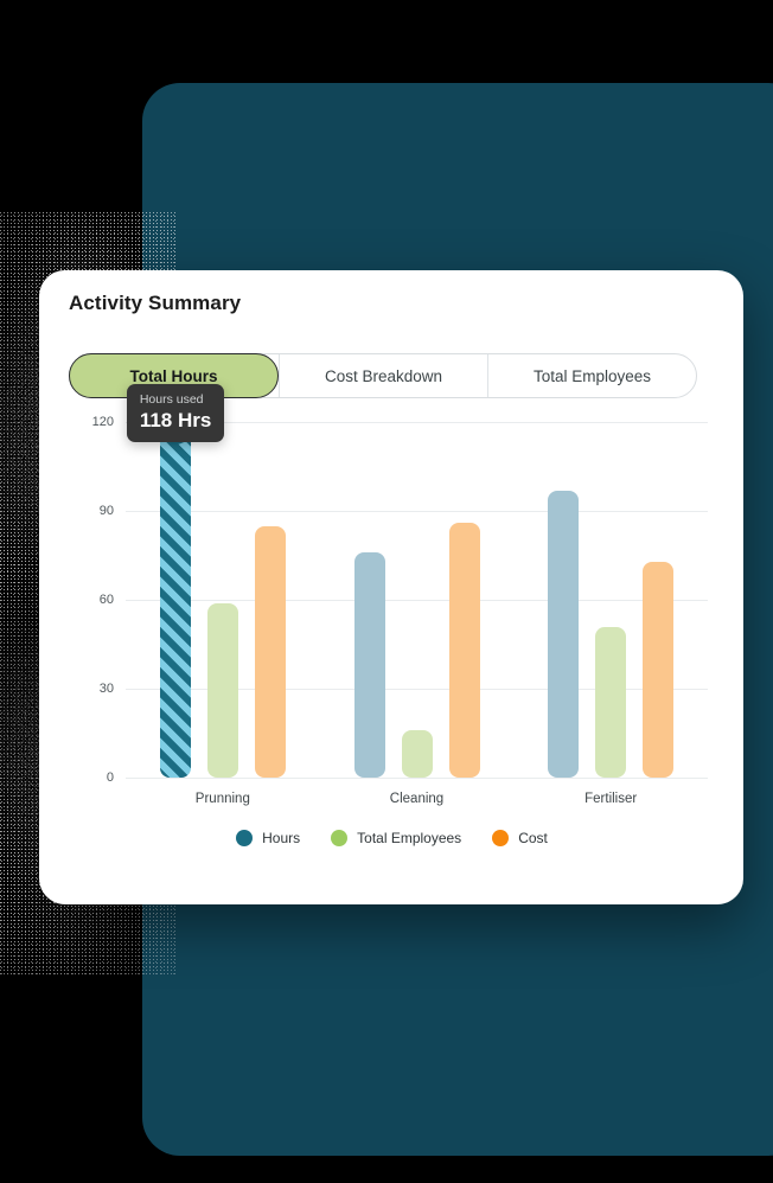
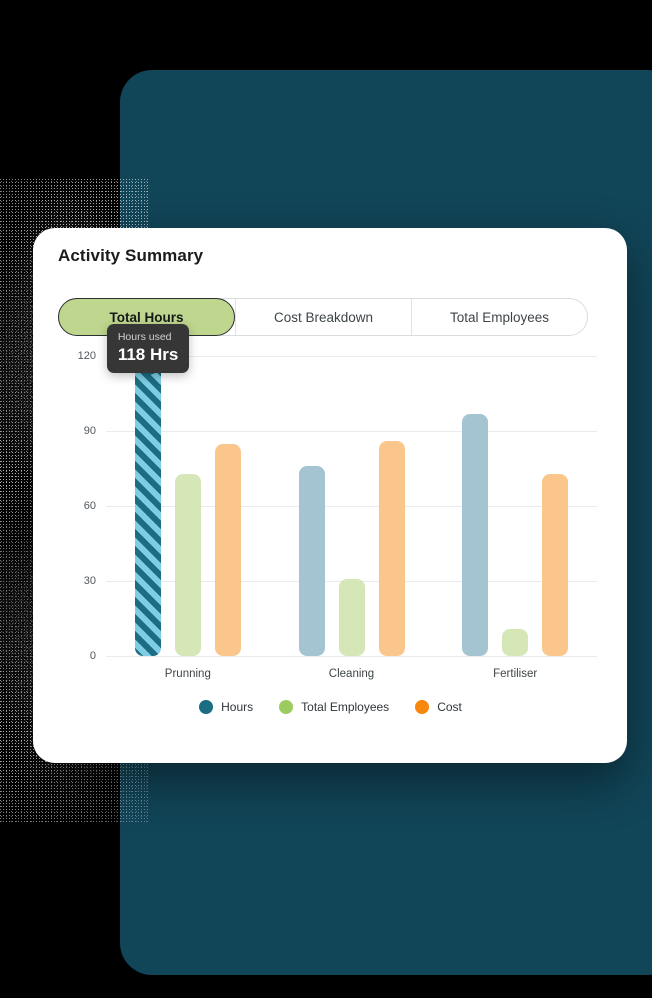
Total Employees/Prunning: 59 -> 73
Total Employees/Cleaning: 16 -> 31
Total Employees/Fertiliser: 51 -> 11
